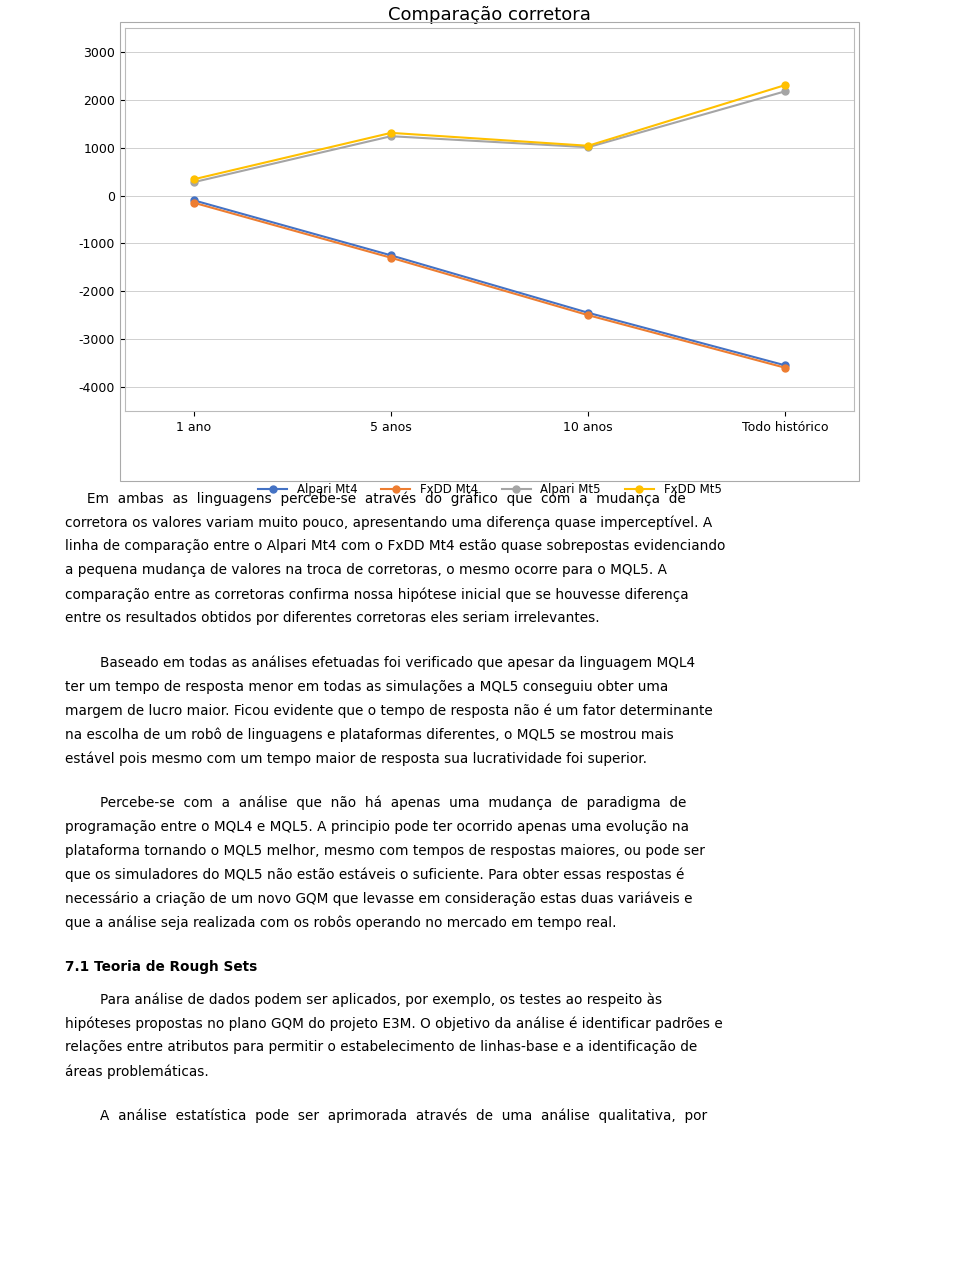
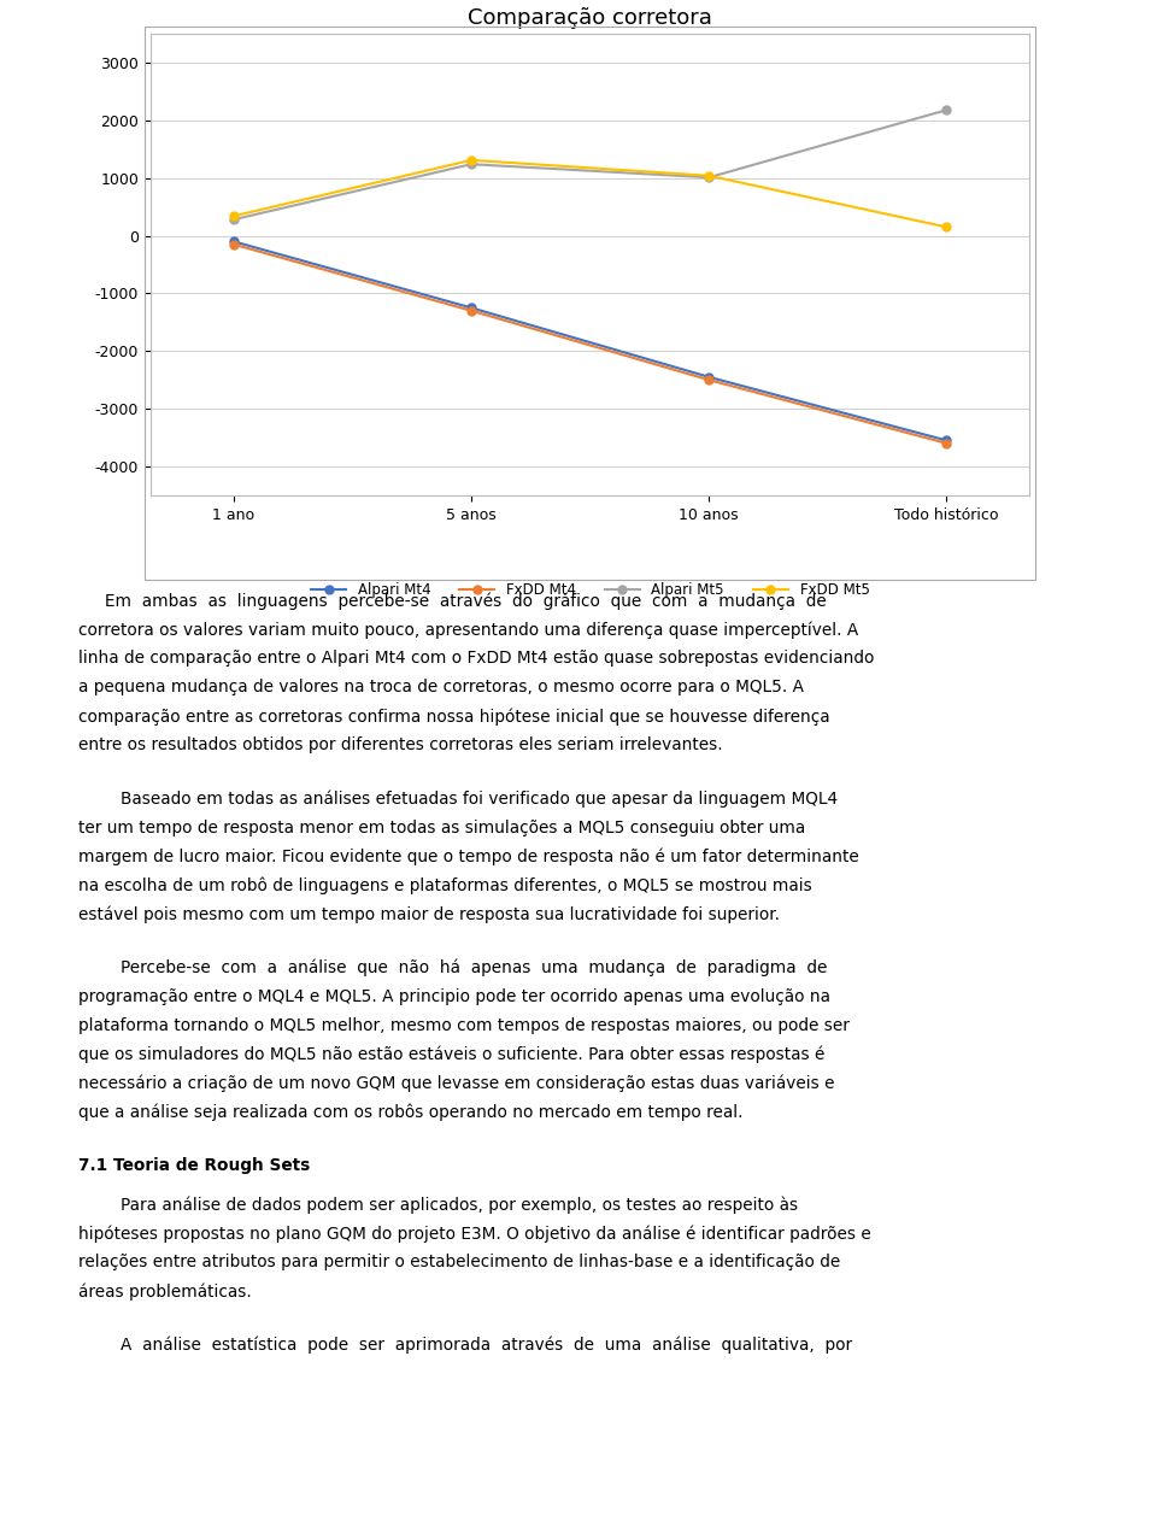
FxDD Mt5/Todo histórico: 2310 -> 150
